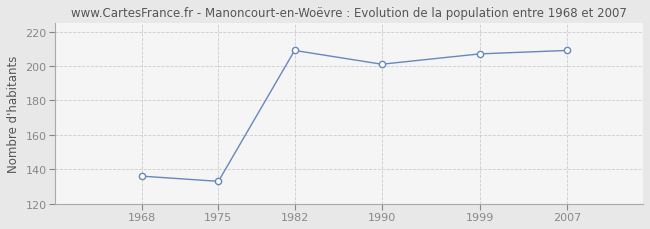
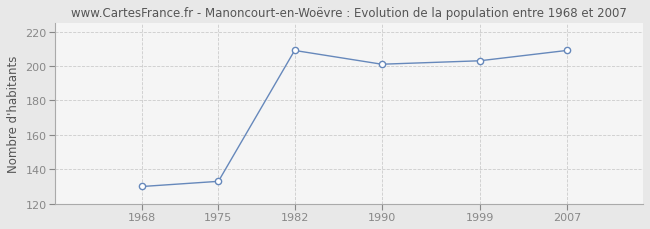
1968: 136 -> 130
1999: 207 -> 203
